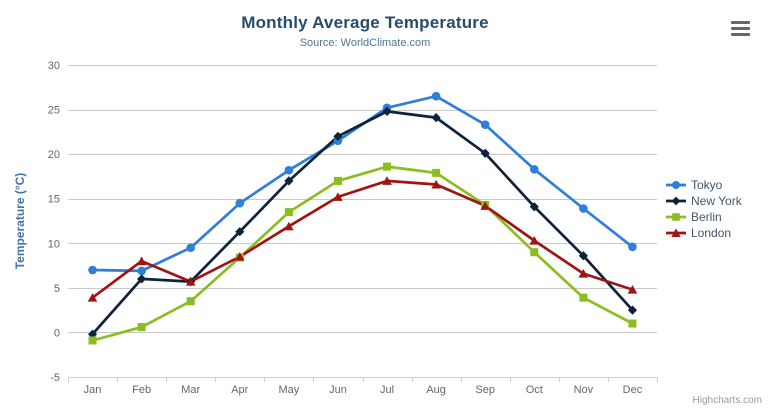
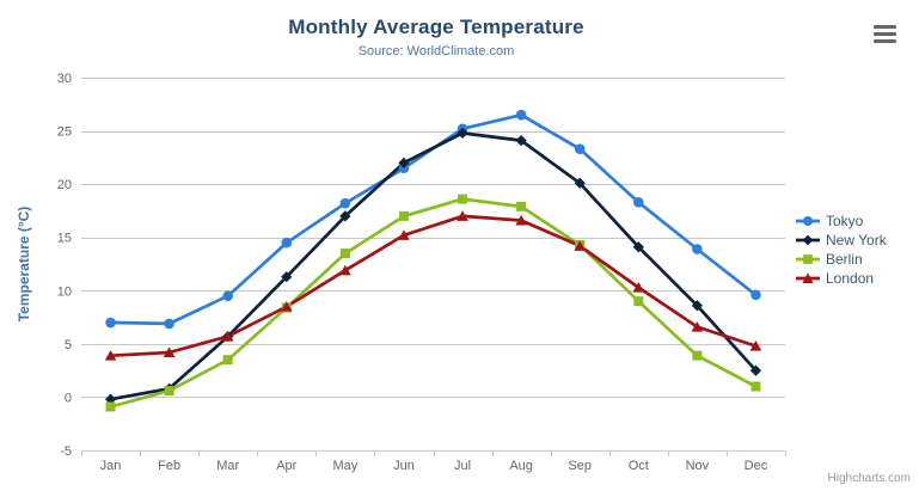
New York/Feb: 6 -> 1
London/Feb: 8 -> 4
